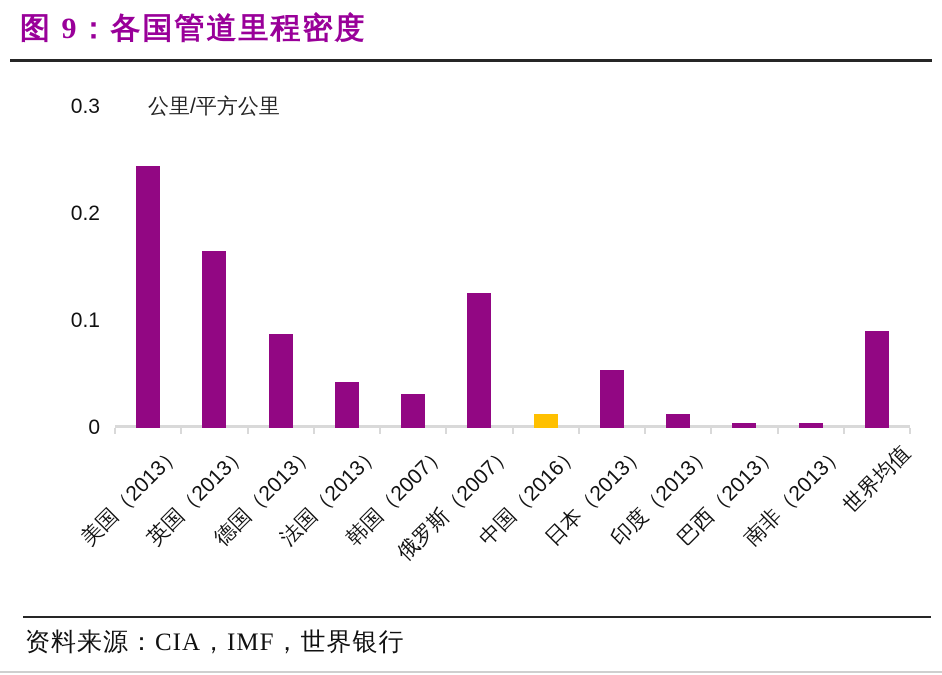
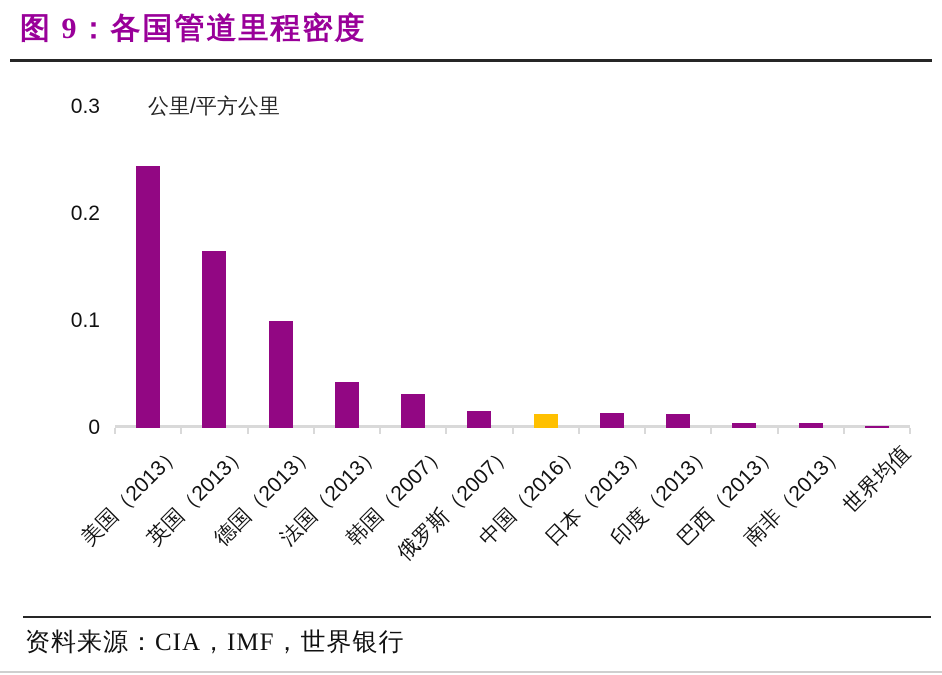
德国（2013）: 0.088 -> 0.100
俄罗斯（2007）: 0.126 -> 0.016
日本（2013）: 0.054 -> 0.014
世界均值: 0.091 -> 0.002
